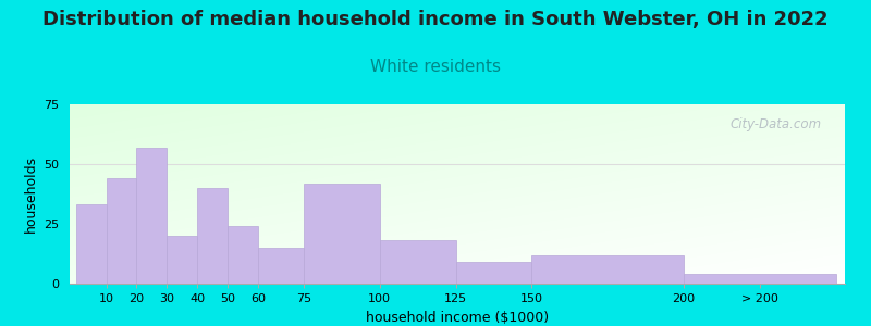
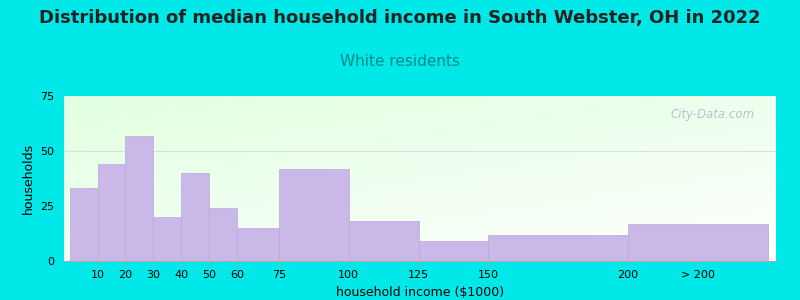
> 200: 4 -> 17
